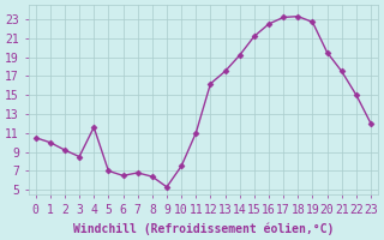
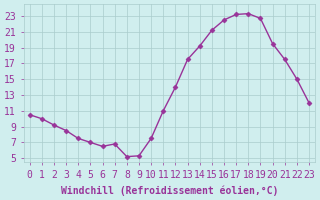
4: 11.6 -> 7.5
8: 6.4 -> 5.2
12: 16.2 -> 14.0
